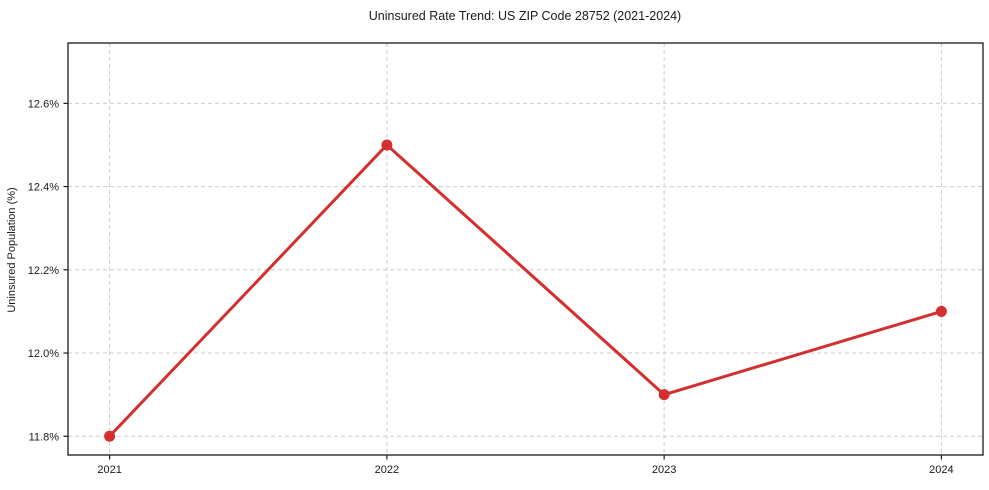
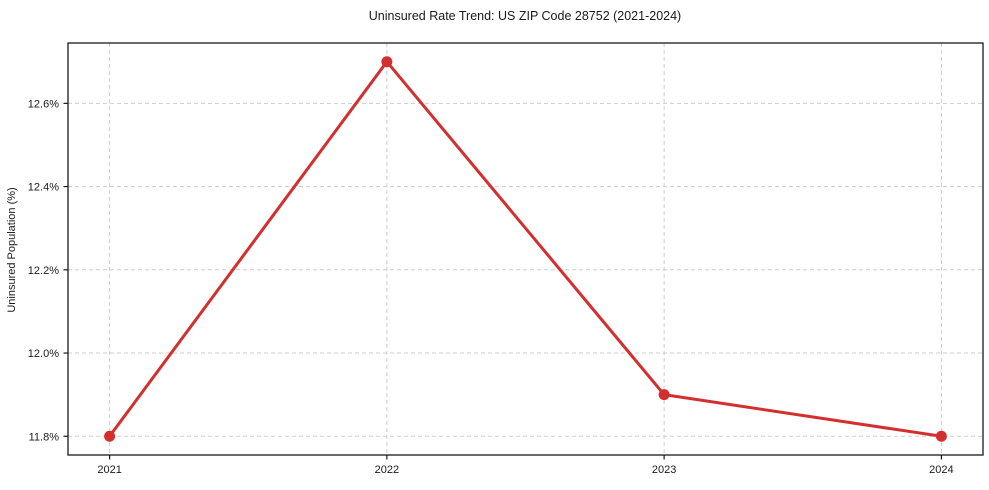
2022: 12.5% -> 12.7%
2024: 12.1% -> 11.8%
